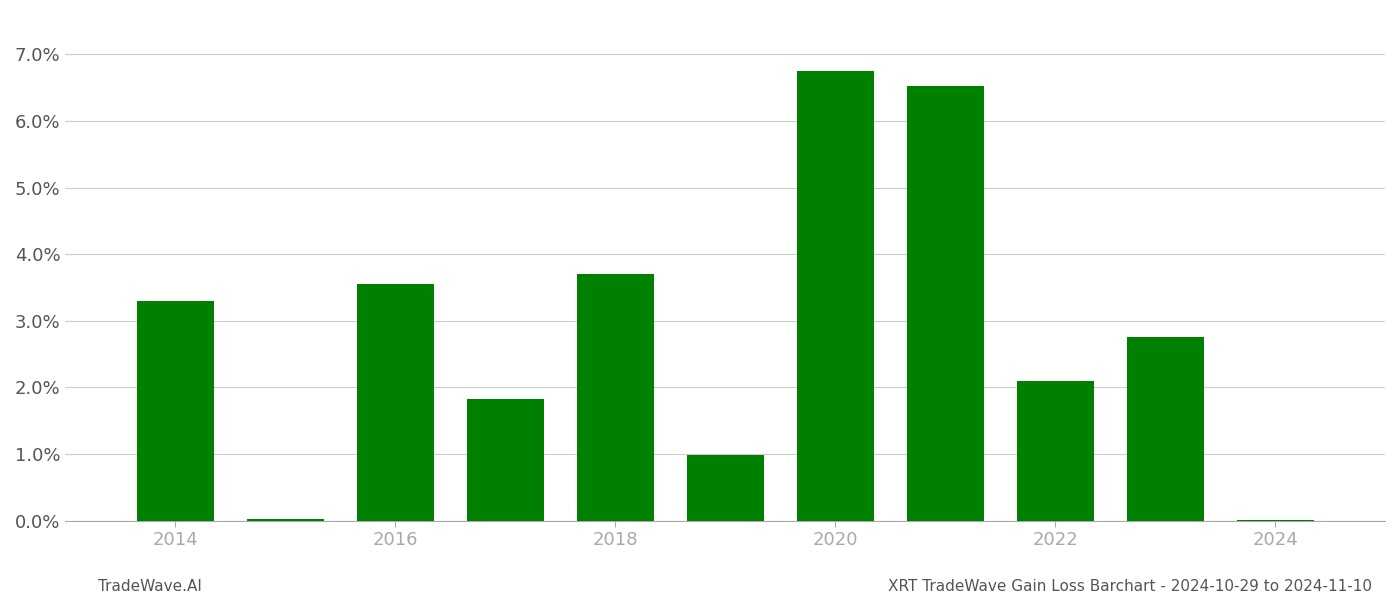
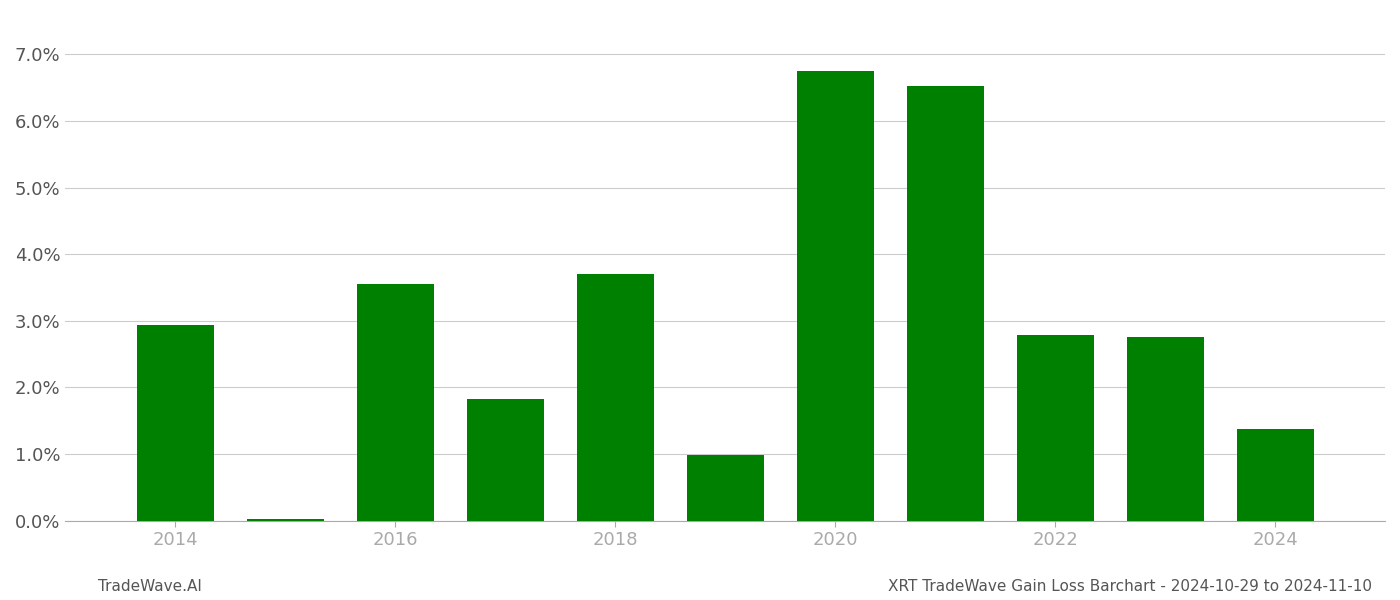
2014: 3.30% -> 2.94%
2022: 2.10% -> 2.78%
2024: 0.01% -> 1.38%
